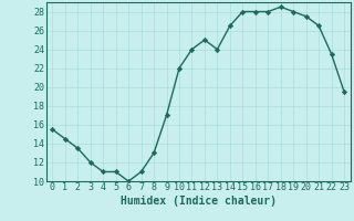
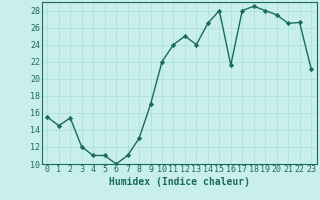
2: 13.5 -> 15.4
16: 28.0 -> 21.6
22: 23.5 -> 26.6
23: 19.5 -> 21.2
